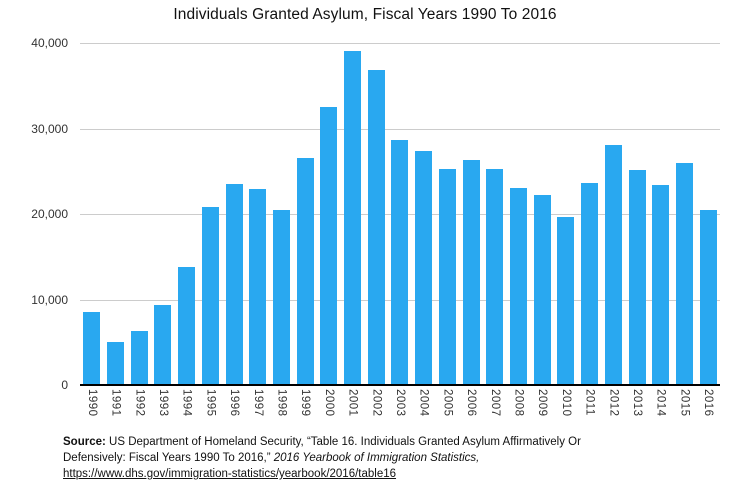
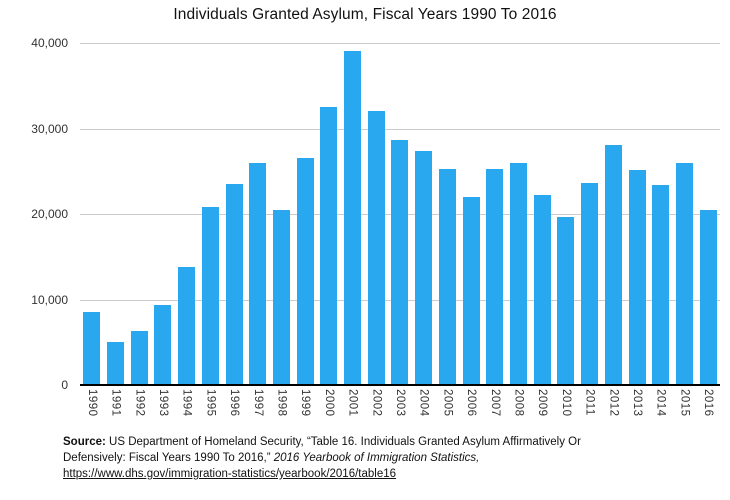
1997: 23000 -> 26000
2002: 37000 -> 32000
2006: 26000 -> 22000
2008: 23000 -> 26000
